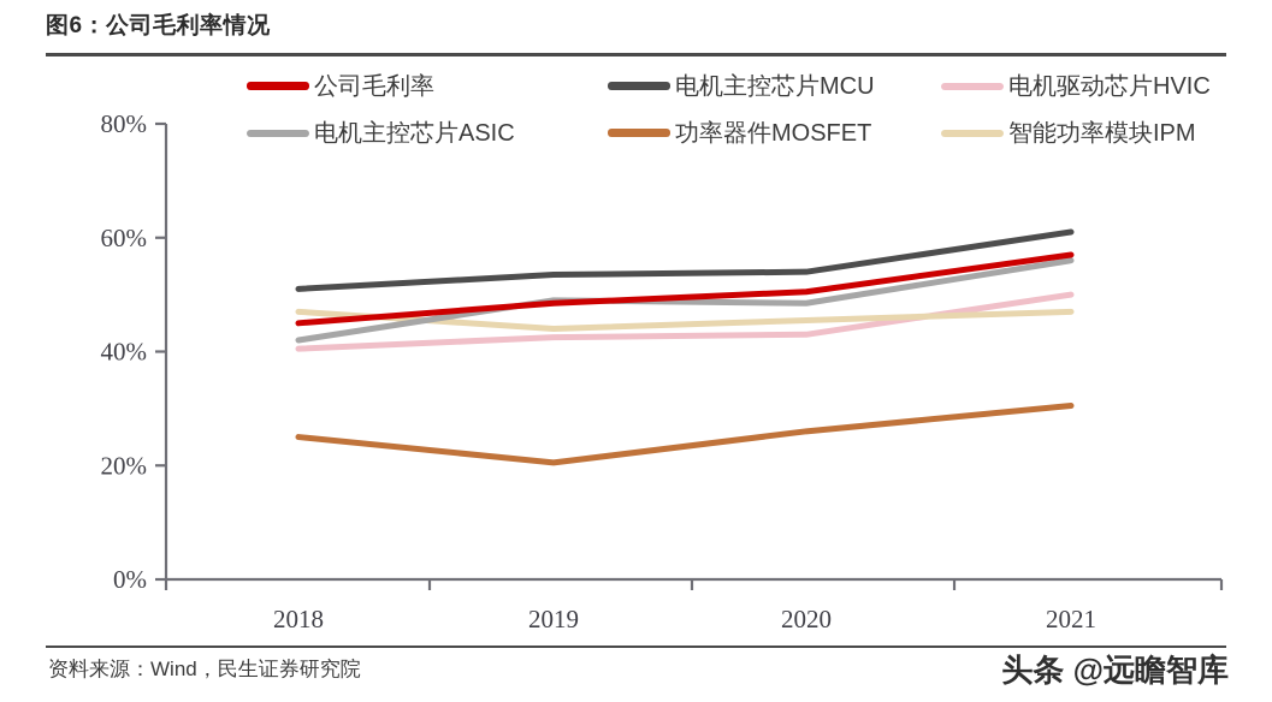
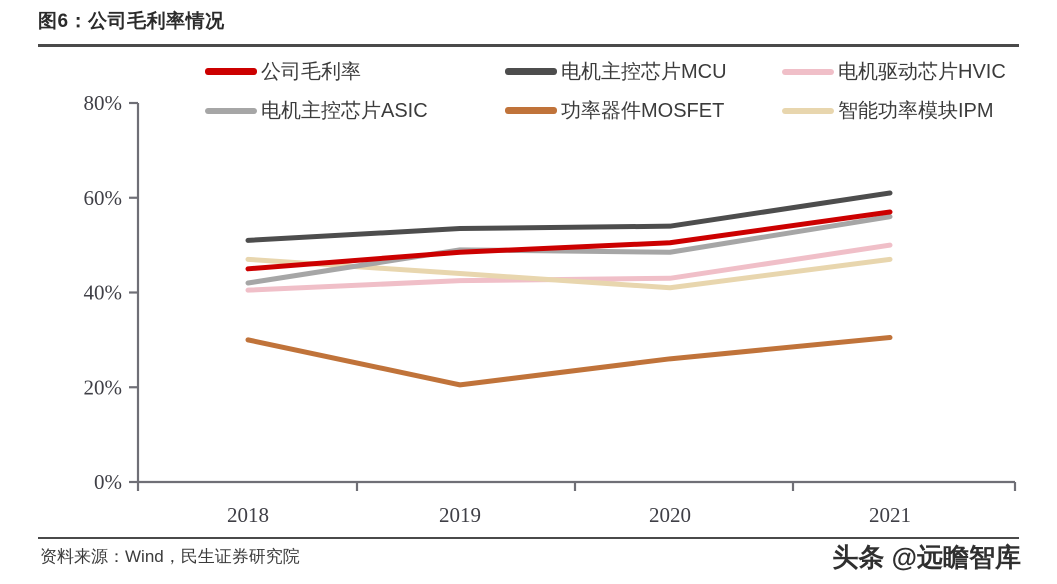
功率器件MOSFET/2018: 25% -> 30%
智能功率模块IPM/2020: 46% -> 41%
